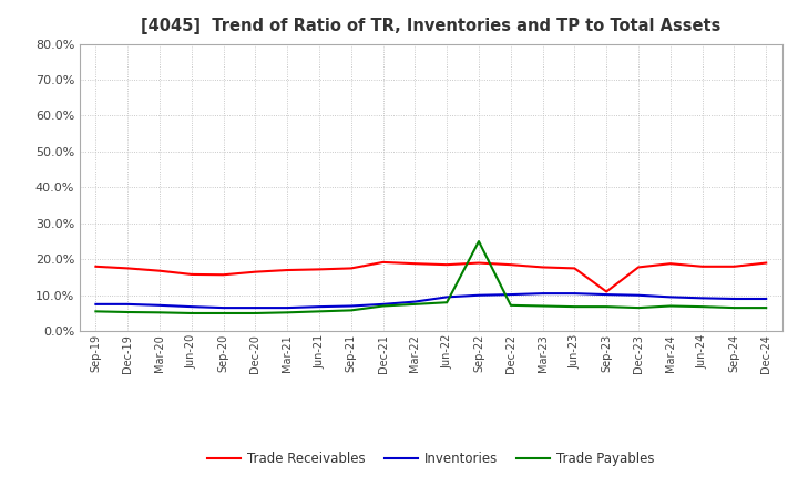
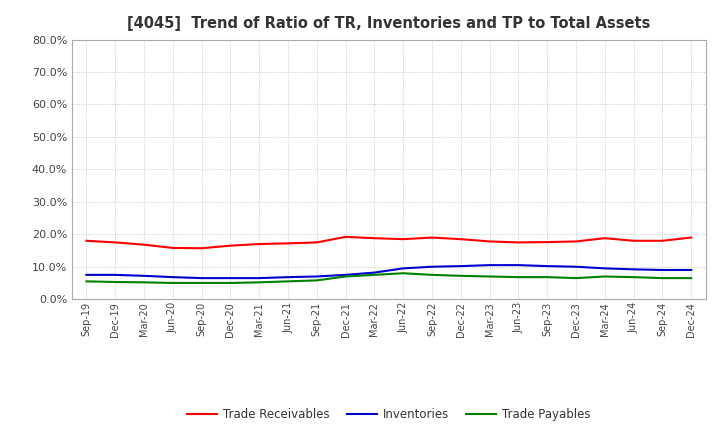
Trade Payables/Sep-22: 25.0% -> 7.5%
Trade Receivables/Sep-23: 11.0% -> 17.6%
